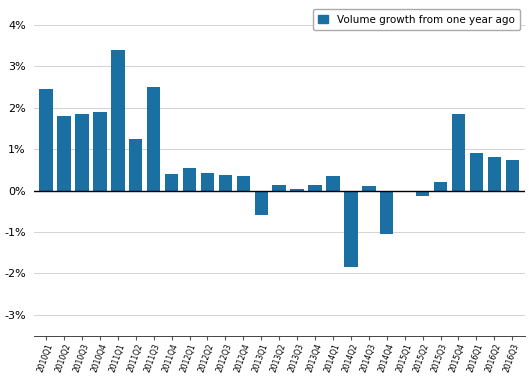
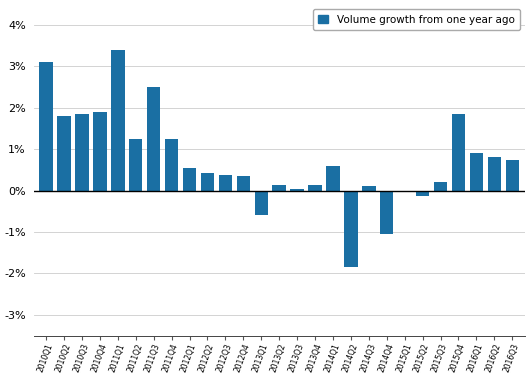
2010Q1: 2.45% -> 3.10%
2011Q4: 0.40% -> 1.25%
2014Q1: 0.35% -> 0.60%
